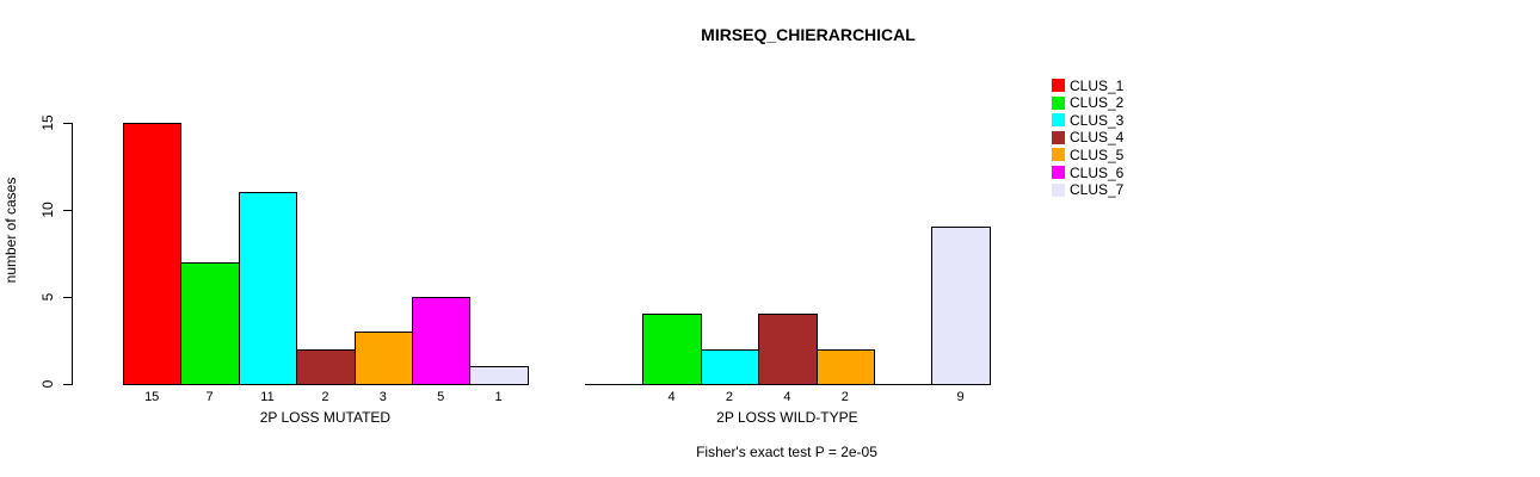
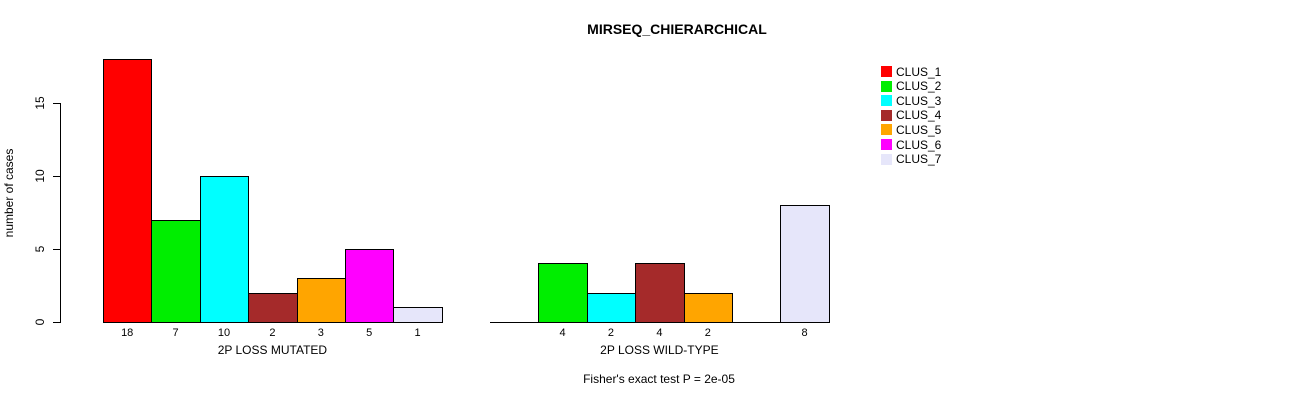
CLUS_1/2P LOSS MUTATED: 15 -> 18
CLUS_3/2P LOSS MUTATED: 11 -> 10
CLUS_7/2P LOSS WILD-TYPE: 9 -> 8
